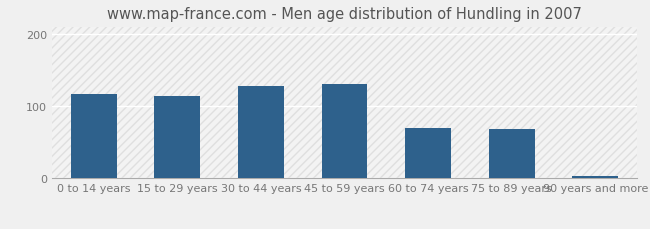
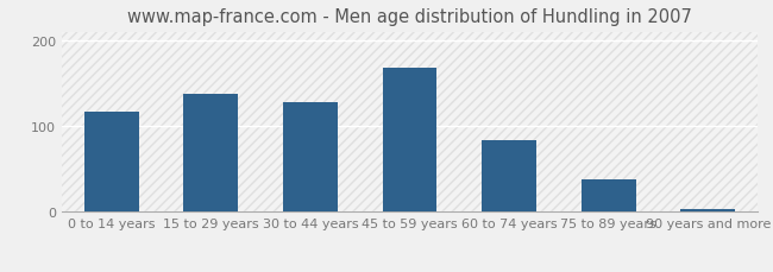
15 to 29 years: 114 -> 138
45 to 59 years: 130 -> 168
60 to 74 years: 70 -> 83
75 to 89 years: 68 -> 38
